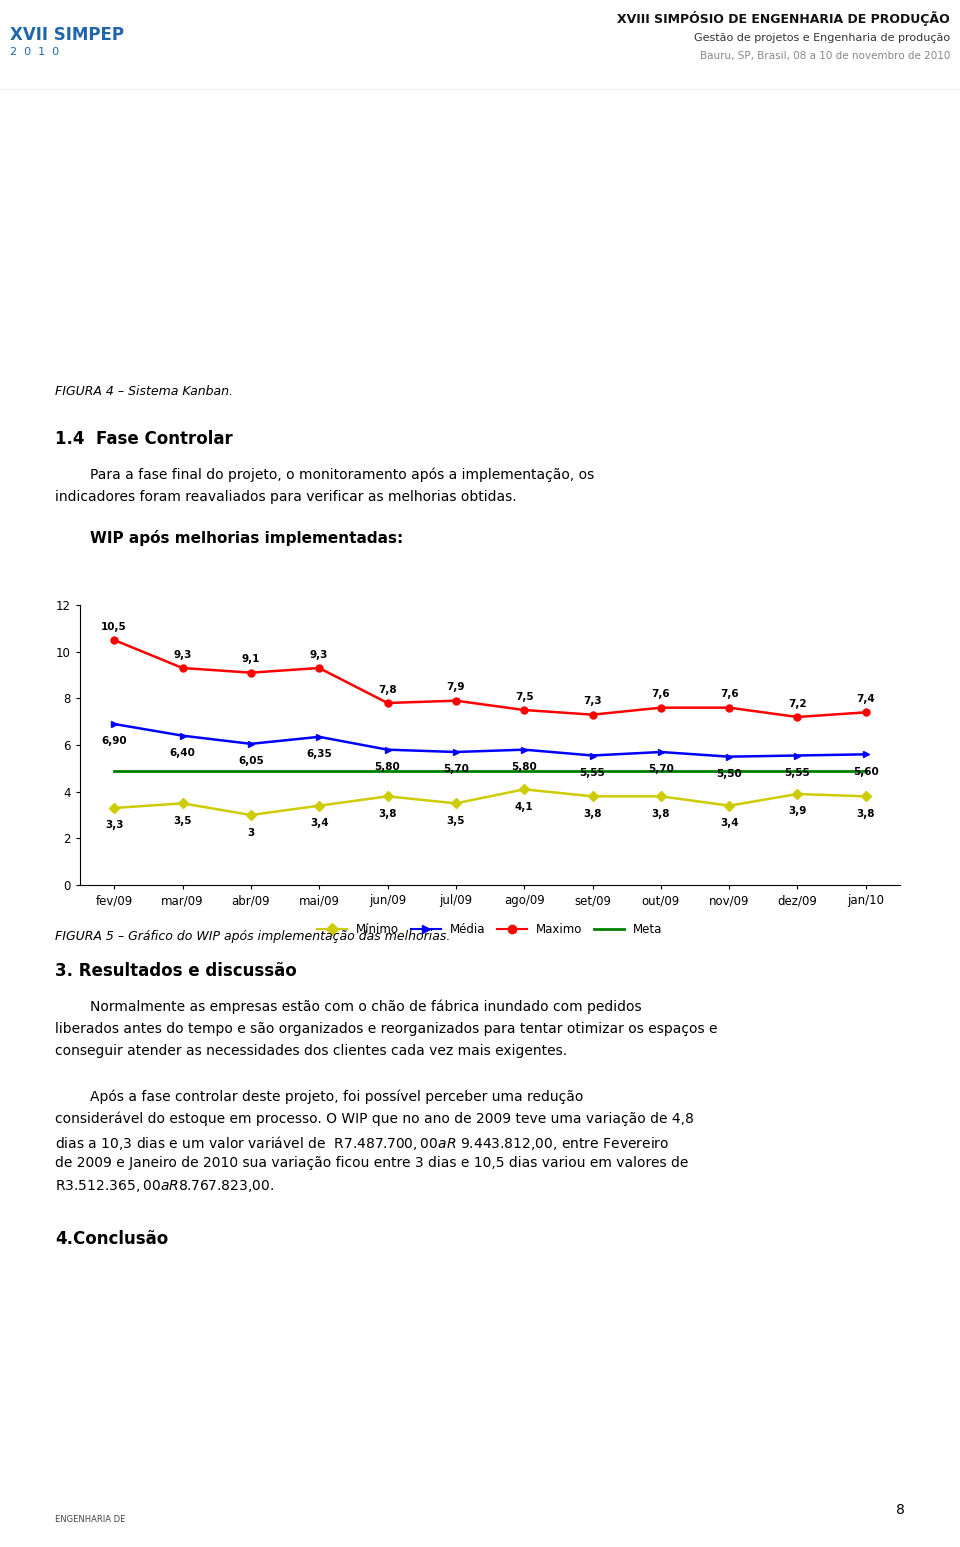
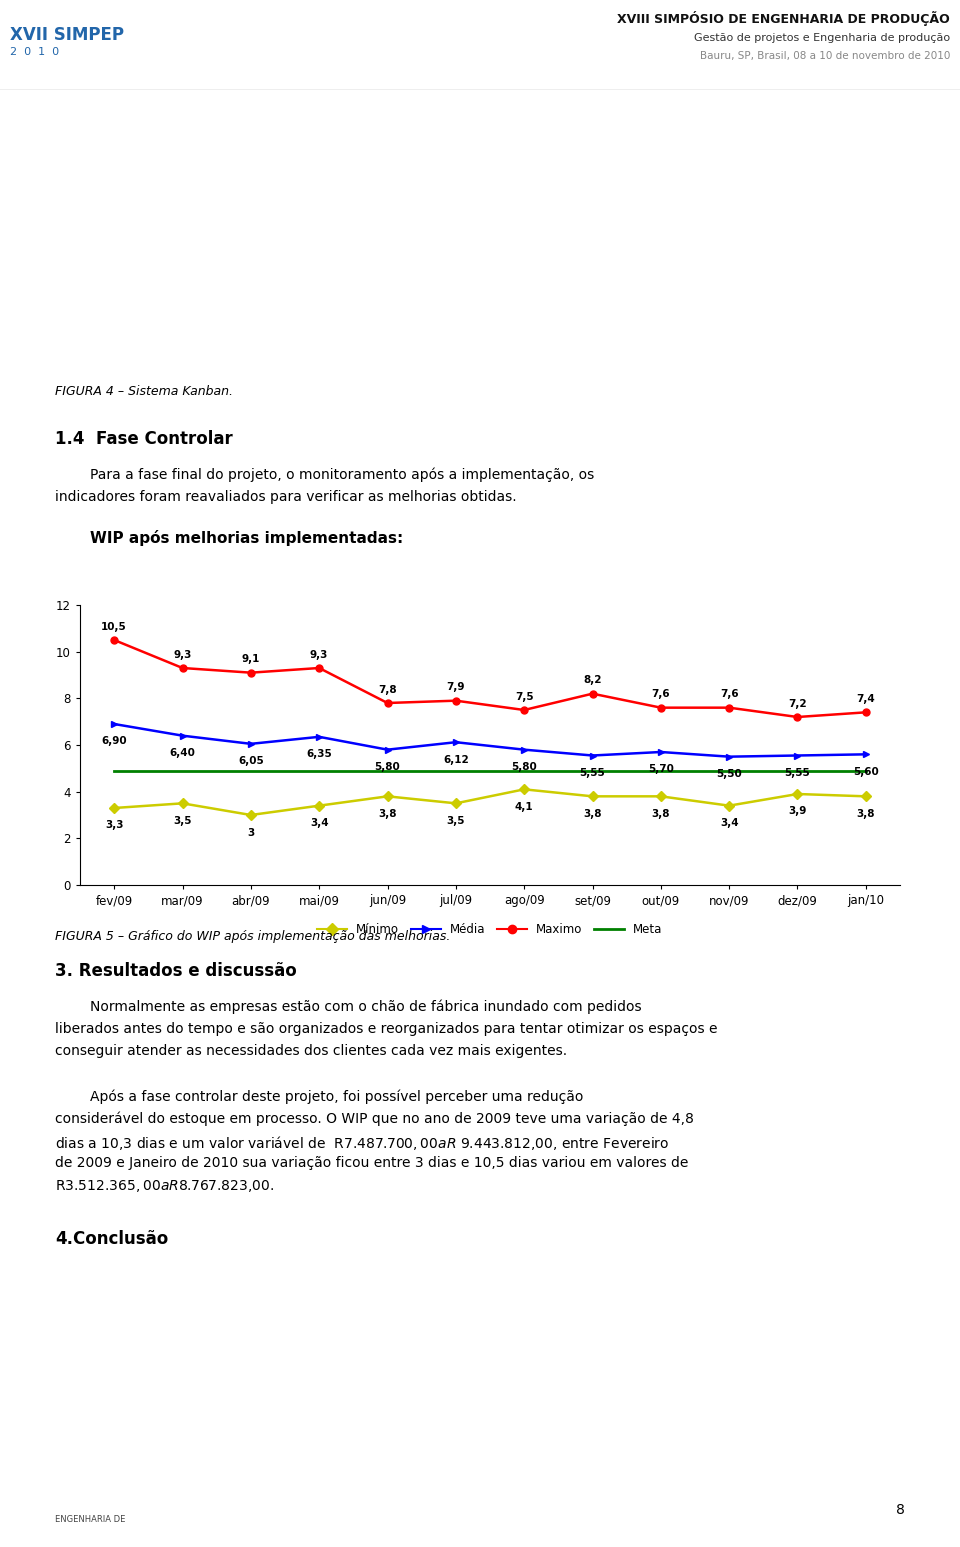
Média/jul/09: 5,70 -> 6,12
Maximo/set/09: 7,3 -> 8,2
